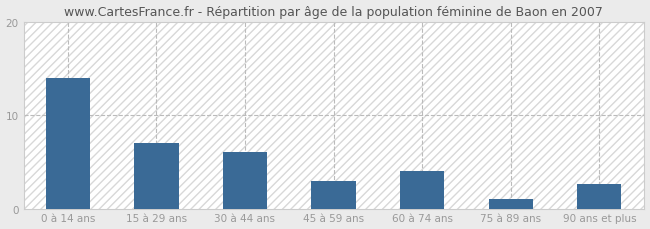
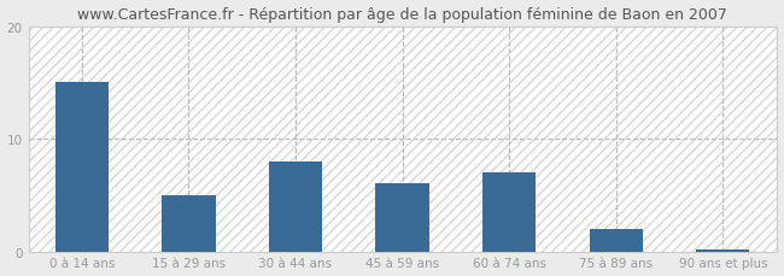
0 à 14 ans: 14.0 -> 15.0
15 à 29 ans: 7.0 -> 5.0
30 à 44 ans: 6.0 -> 8.0
45 à 59 ans: 3.0 -> 6.0
60 à 74 ans: 4.0 -> 7.0
75 à 89 ans: 1.0 -> 2.0
90 ans et plus: 2.6 -> 0.2
